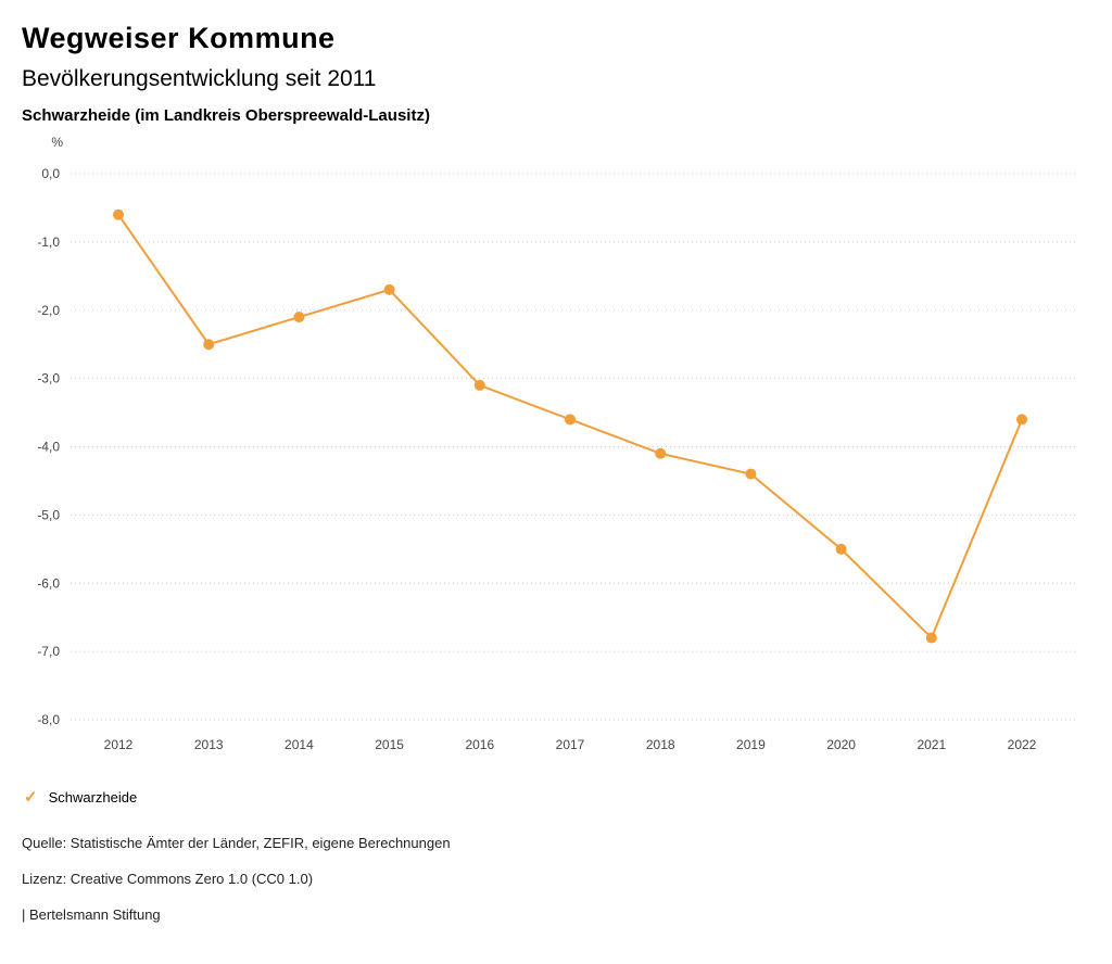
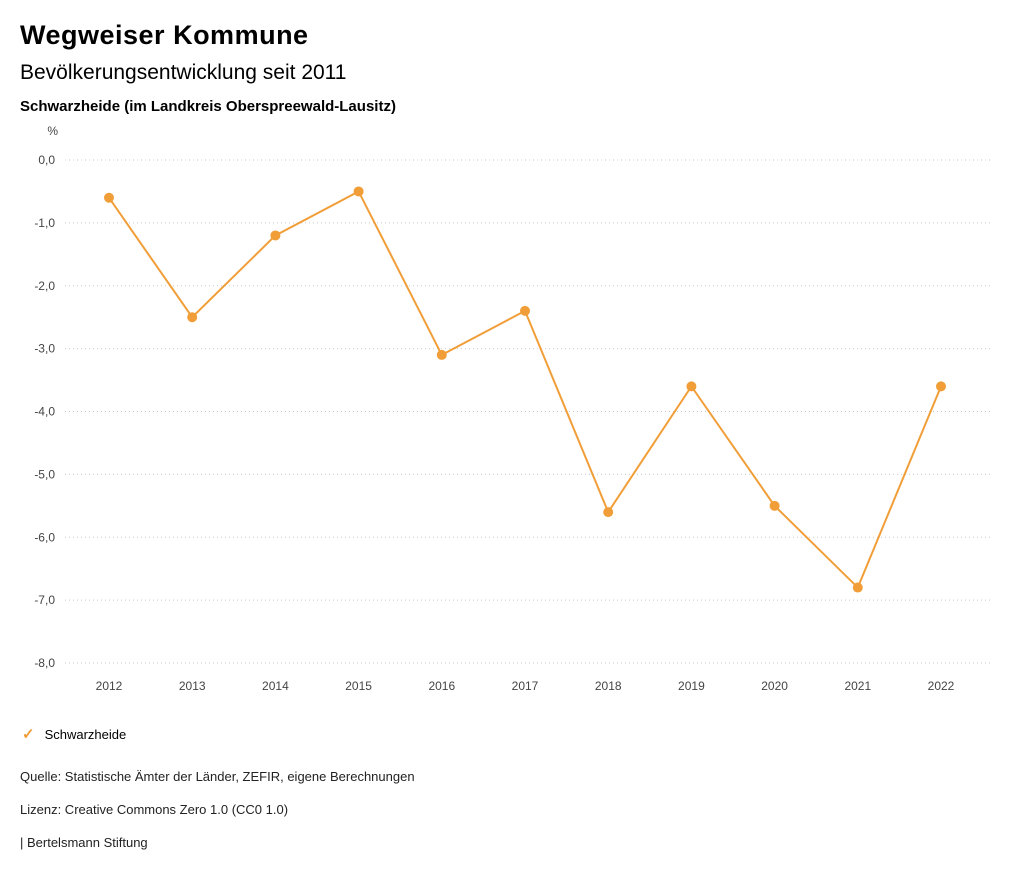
2014: -2,1 -> -1,2
2015: -1,7 -> -0,5
2017: -3,6 -> -2,4
2018: -4,1 -> -5,6
2019: -4,4 -> -3,6
